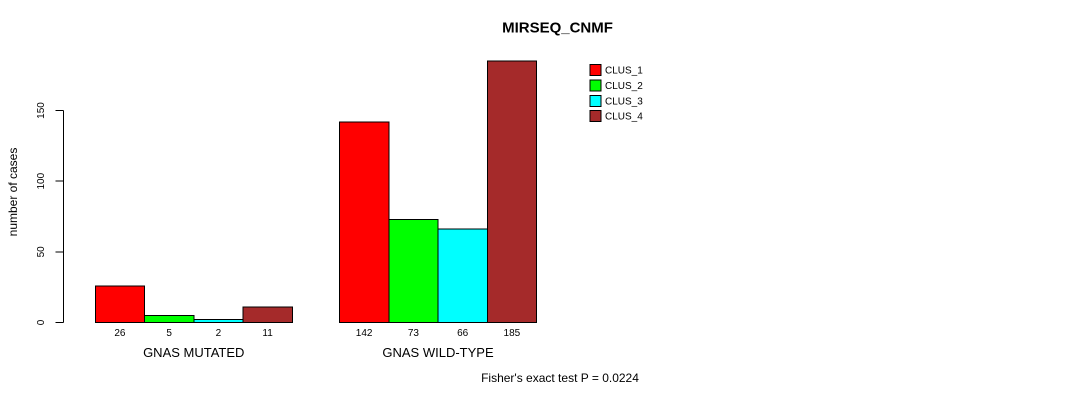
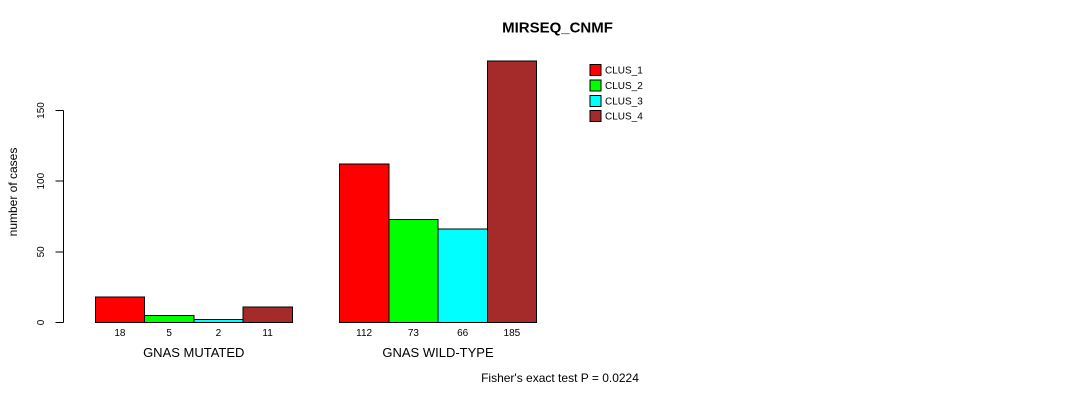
CLUS_1/GNAS MUTATED: 26 -> 18
CLUS_1/GNAS WILD-TYPE: 142 -> 112
